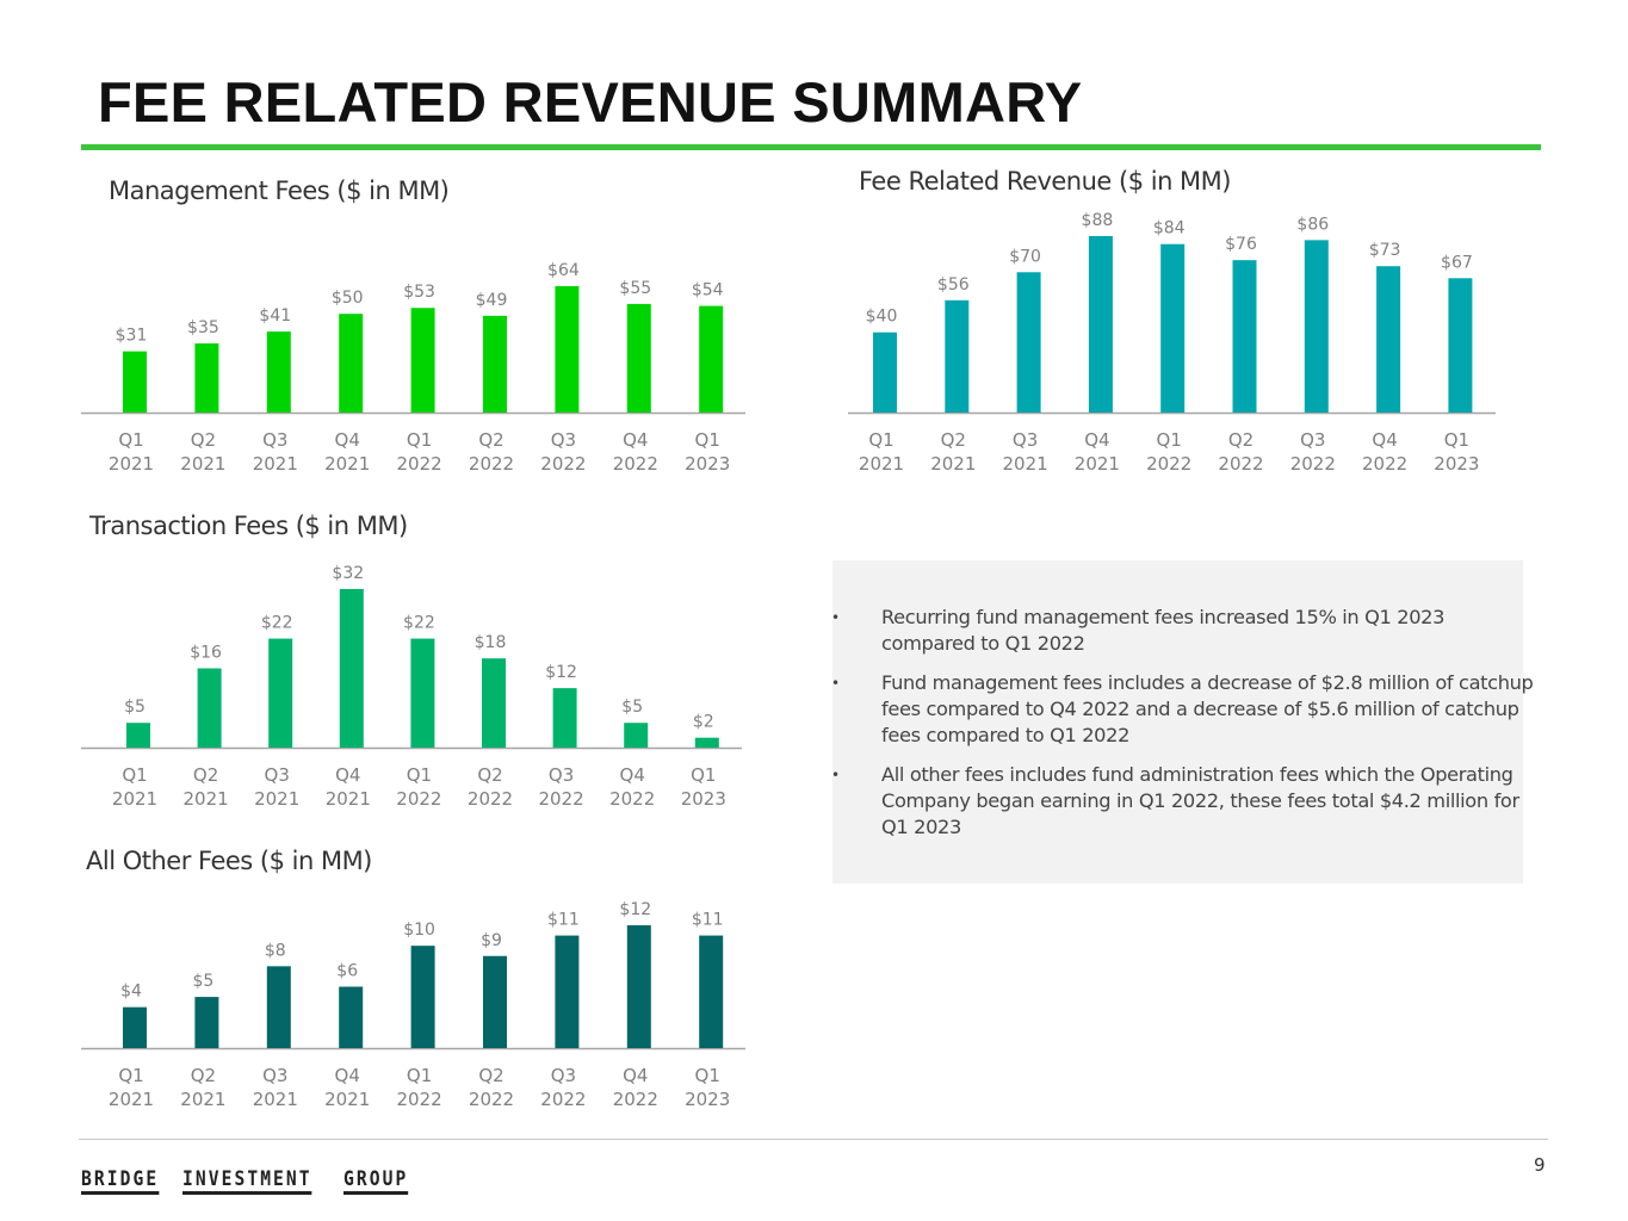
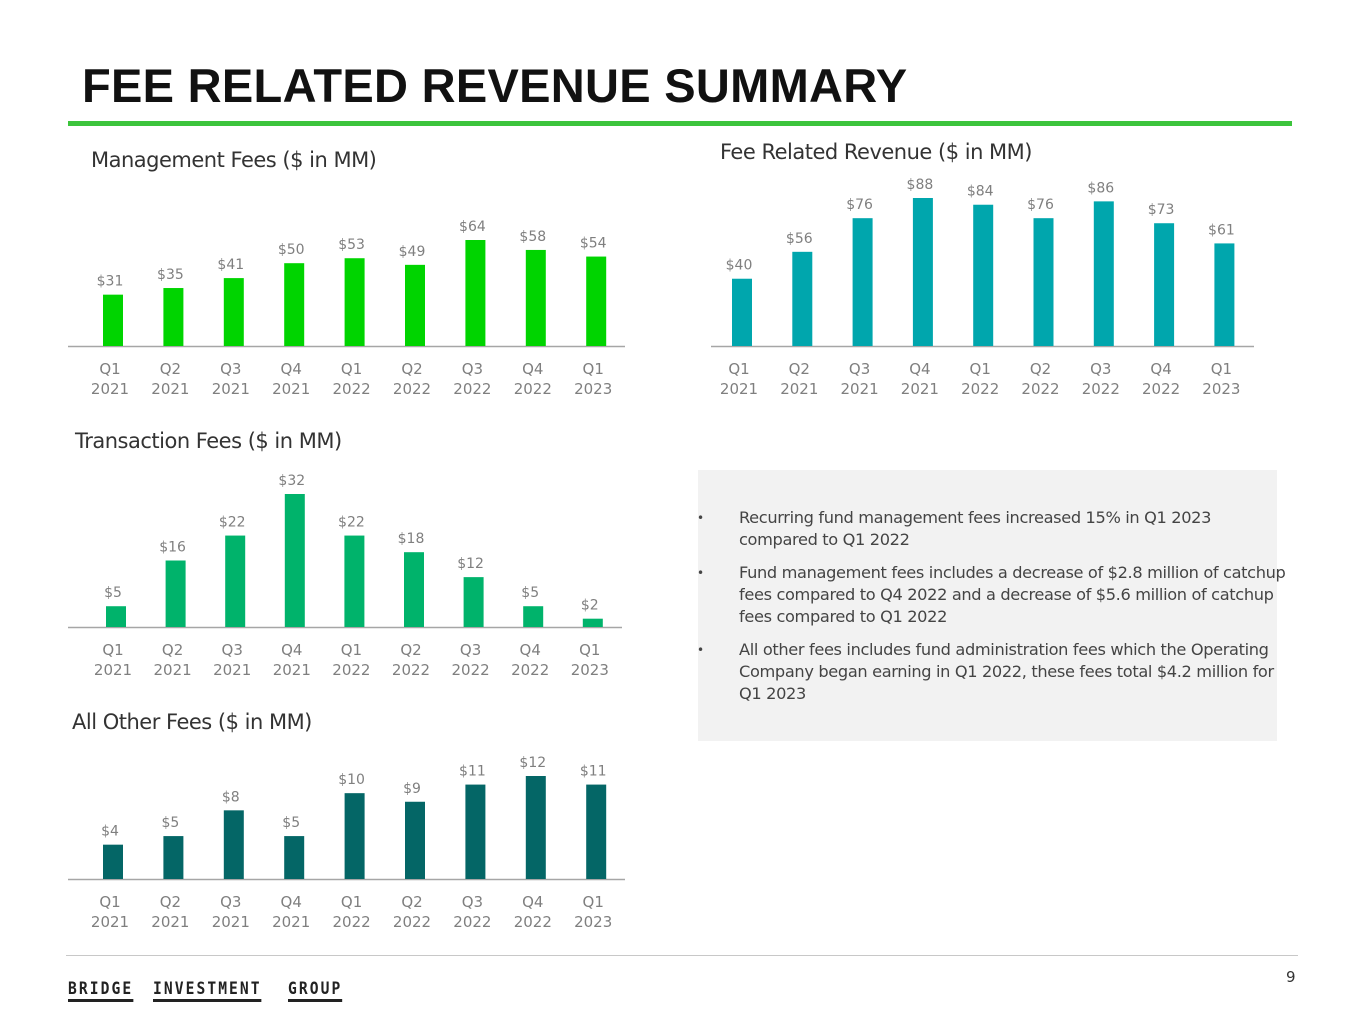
Management Fees ($ in MM)/Q4 2022: $55 -> $58
Fee Related Revenue ($ in MM)/Q3 2021: $70 -> $76
Fee Related Revenue ($ in MM)/Q1 2023: $67 -> $61
All Other Fees ($ in MM)/Q4 2021: $6 -> $5
